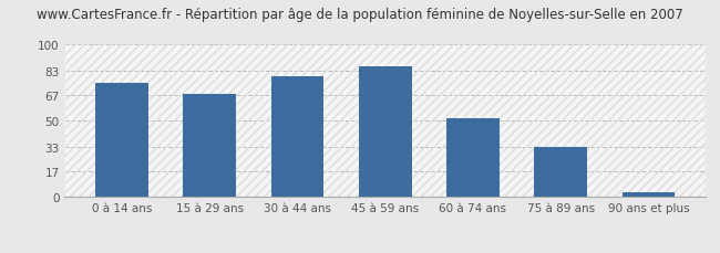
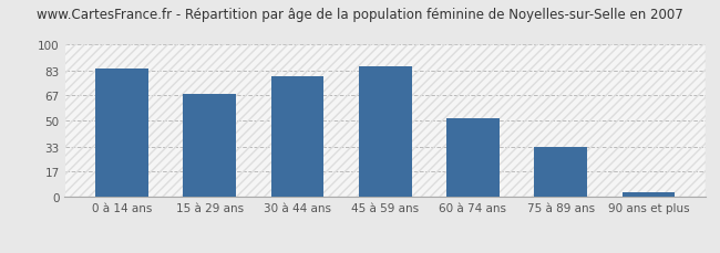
0 à 14 ans: 75 -> 84
